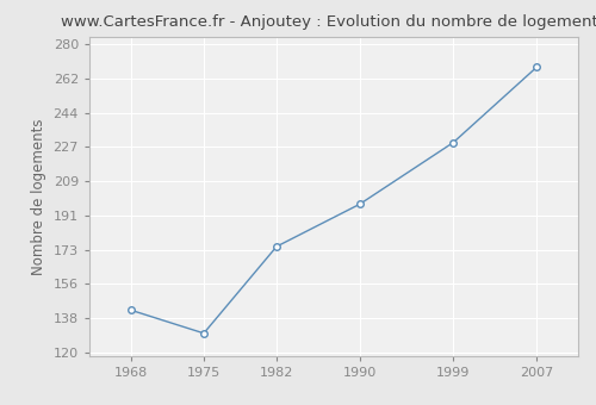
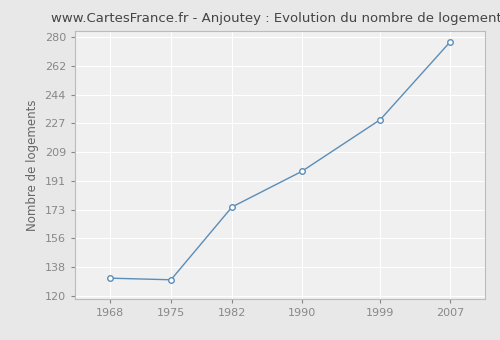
1968: 142 -> 131
2007: 268 -> 277
